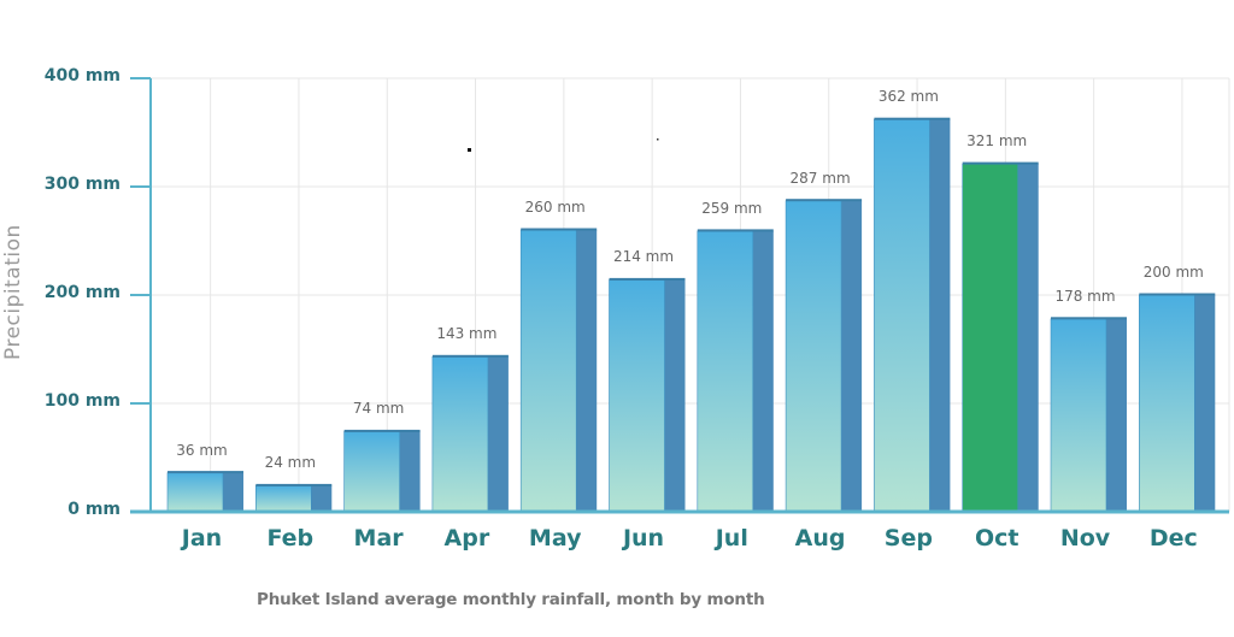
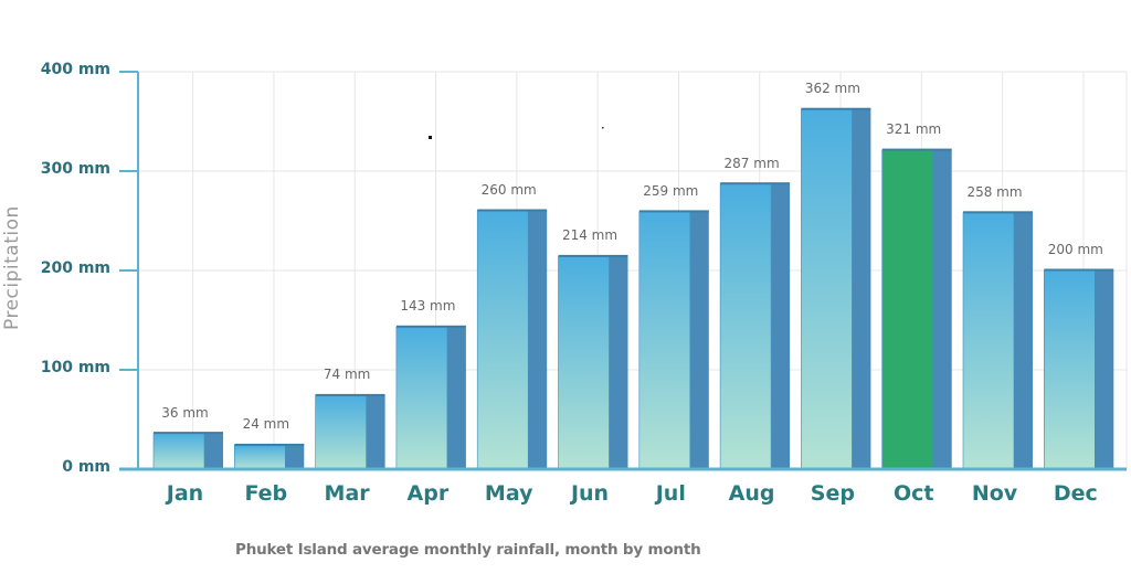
Nov: 178 -> 258
